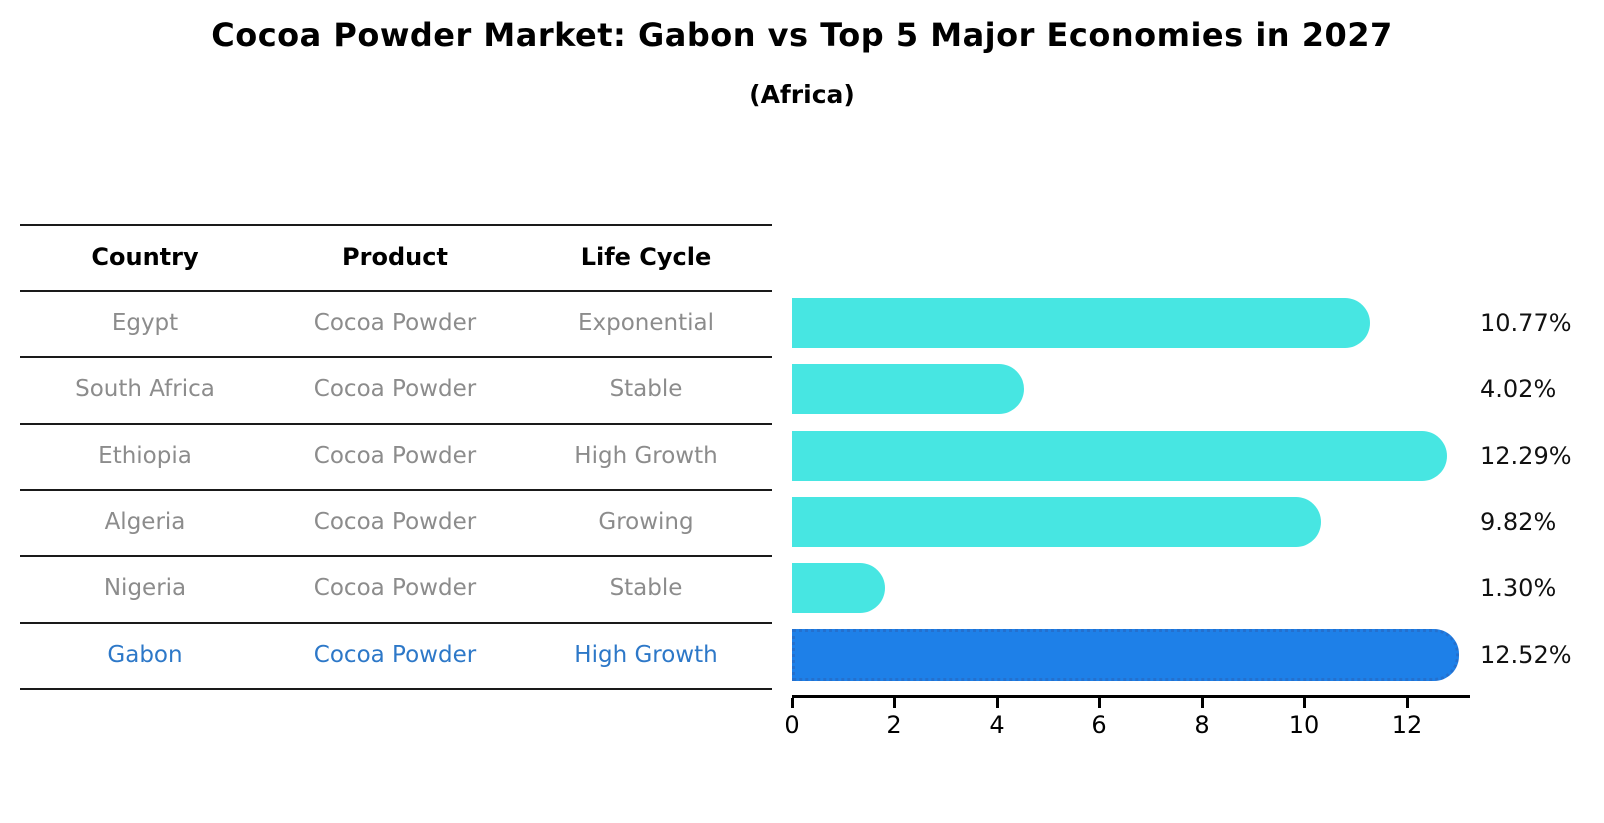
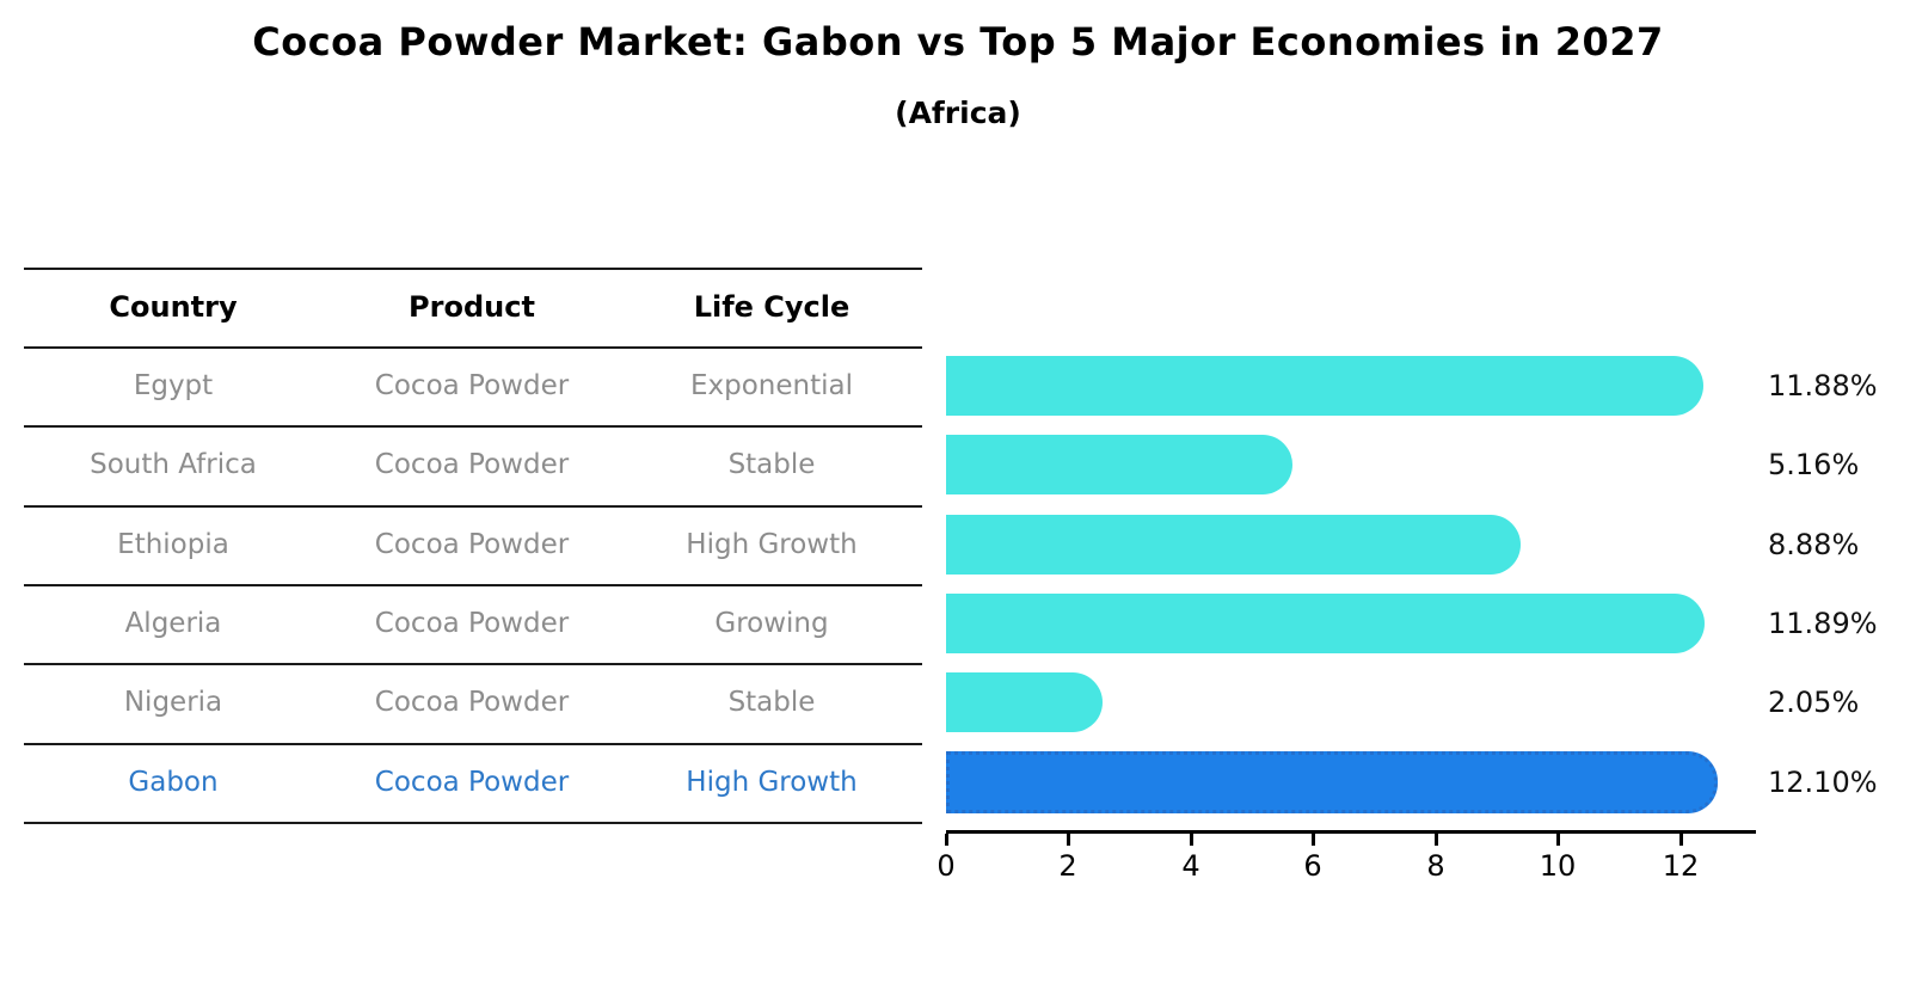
Egypt: 10.77% -> 11.88%
South Africa: 4.02% -> 5.16%
Ethiopia: 12.29% -> 8.88%
Algeria: 9.82% -> 11.89%
Nigeria: 1.30% -> 2.05%
Gabon: 12.52% -> 12.10%
